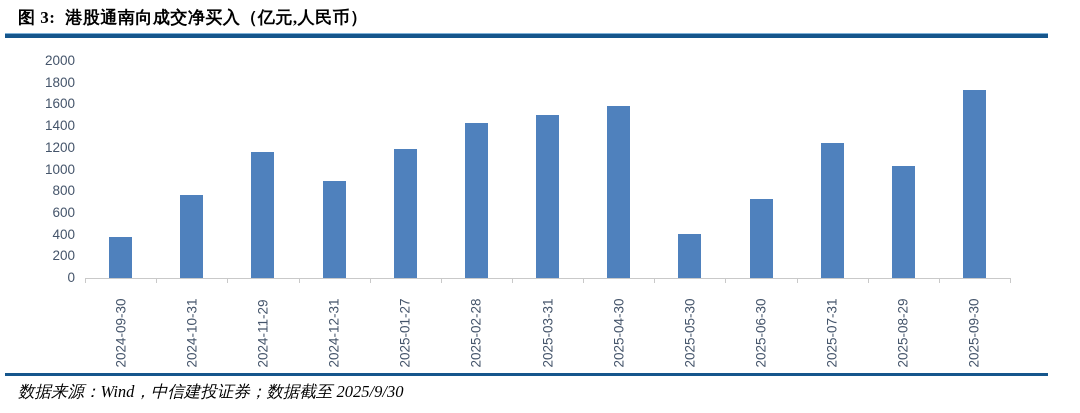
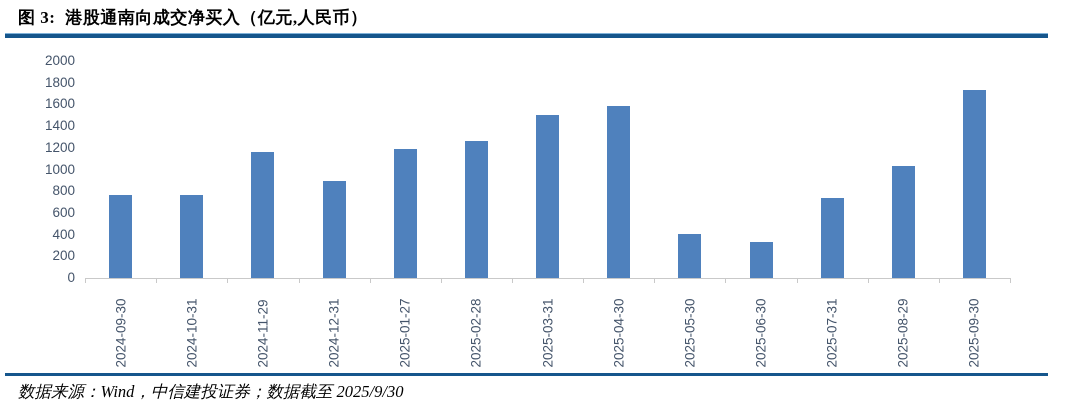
2024-09-30: 380 -> 770
2025-02-28: 1430 -> 1260
2025-06-30: 730 -> 330
2025-07-31: 1240 -> 740
